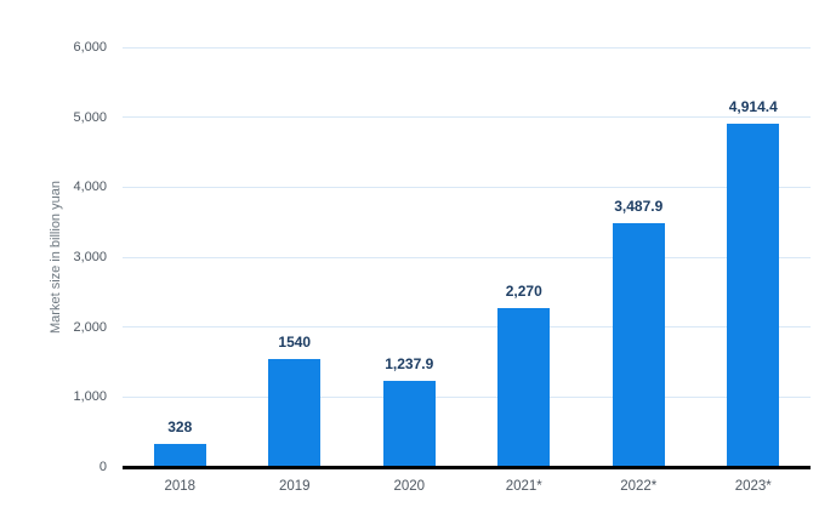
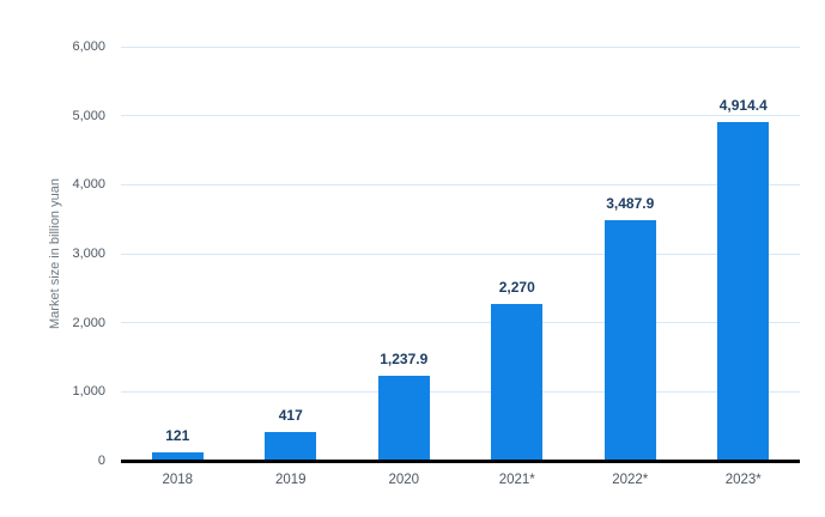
2018: 328 -> 121
2019: 1540 -> 417
